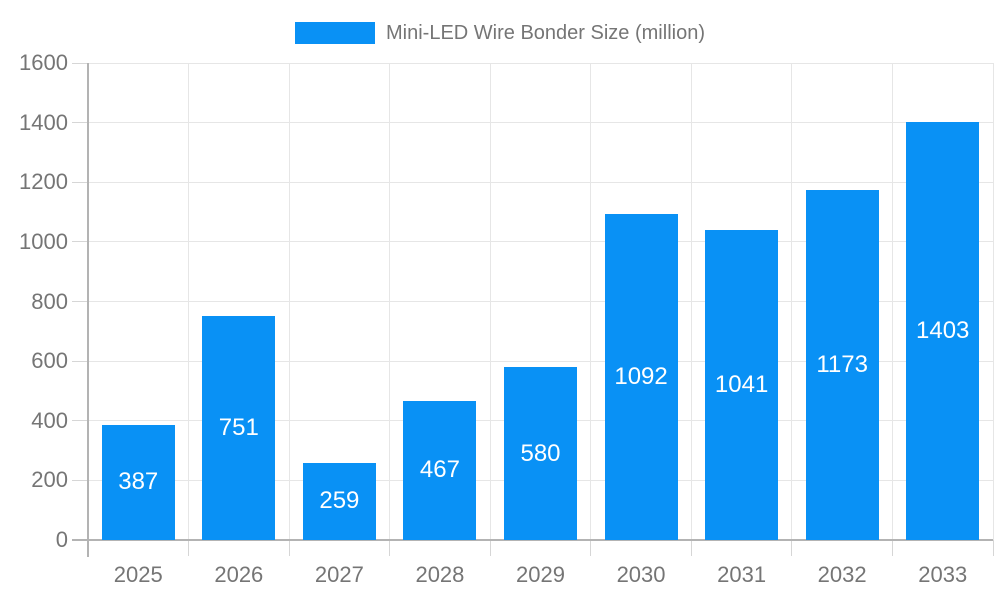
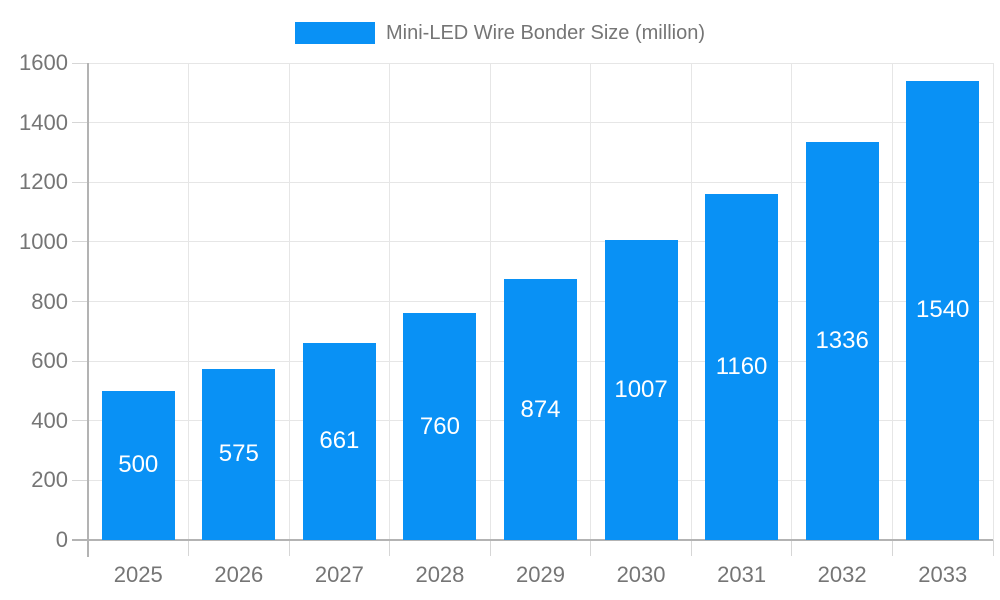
2025: 387 -> 500
2026: 751 -> 575
2027: 259 -> 661
2028: 467 -> 760
2029: 580 -> 874
2030: 1092 -> 1007
2031: 1041 -> 1160
2032: 1173 -> 1336
2033: 1403 -> 1540
